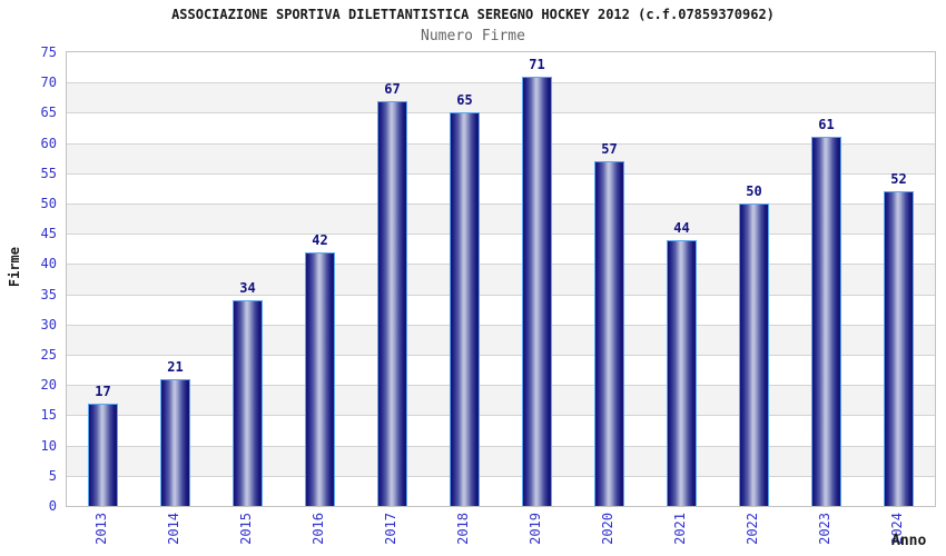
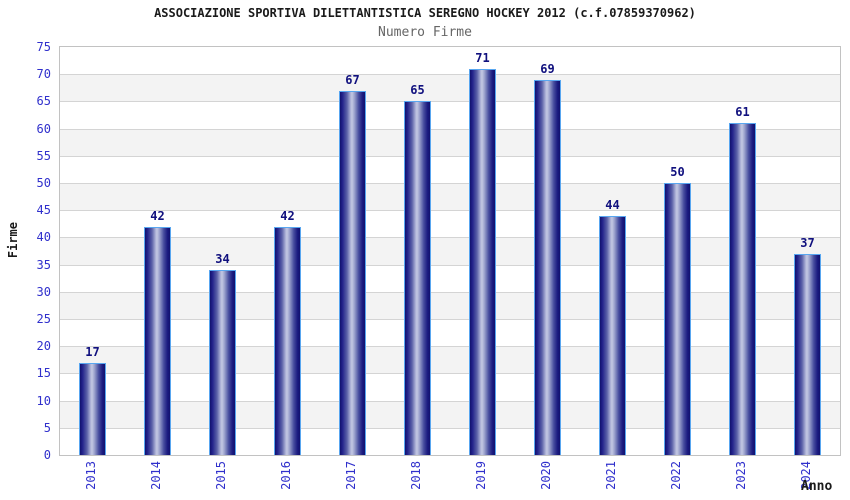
2014: 21 -> 42
2020: 57 -> 69
2024: 52 -> 37
